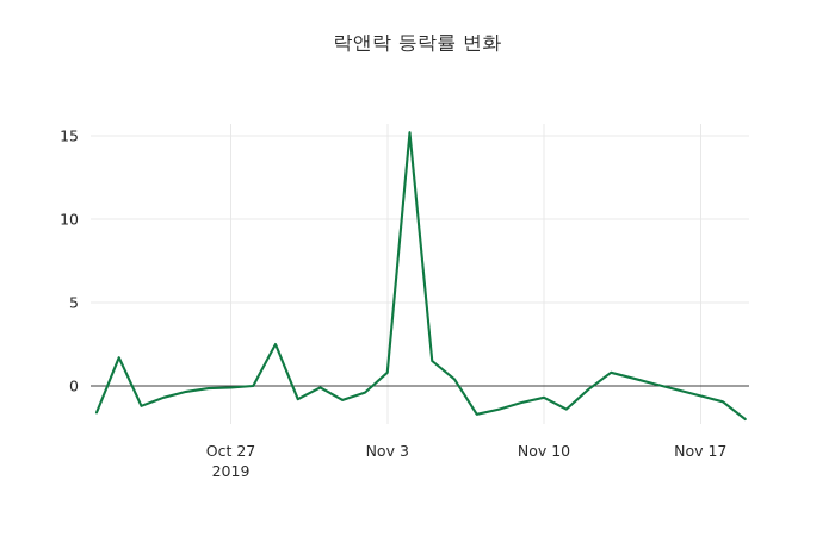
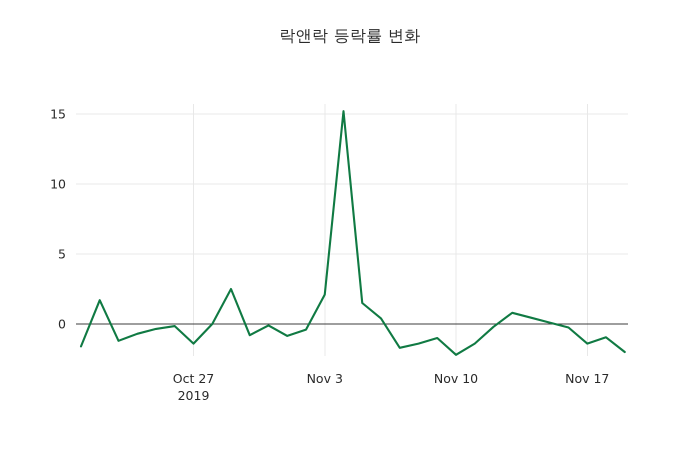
Oct 27: -0.1 -> -1.4
Nov 3: 0.8 -> 2.1
Nov 10: -0.7 -> -2.2
Nov 17: -0.6 -> -1.4
